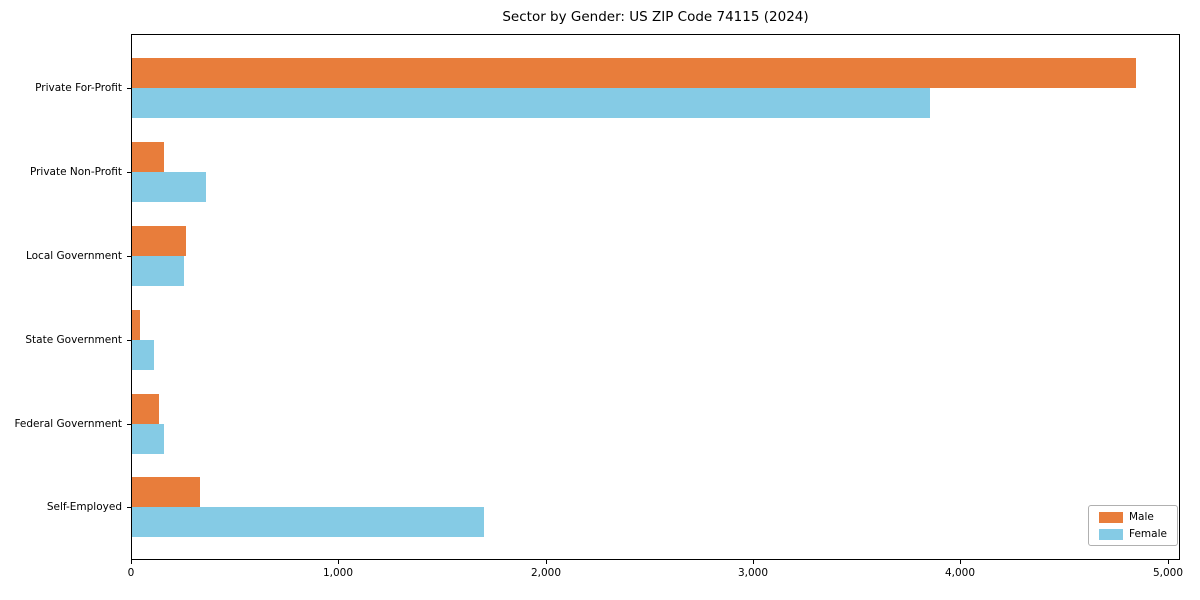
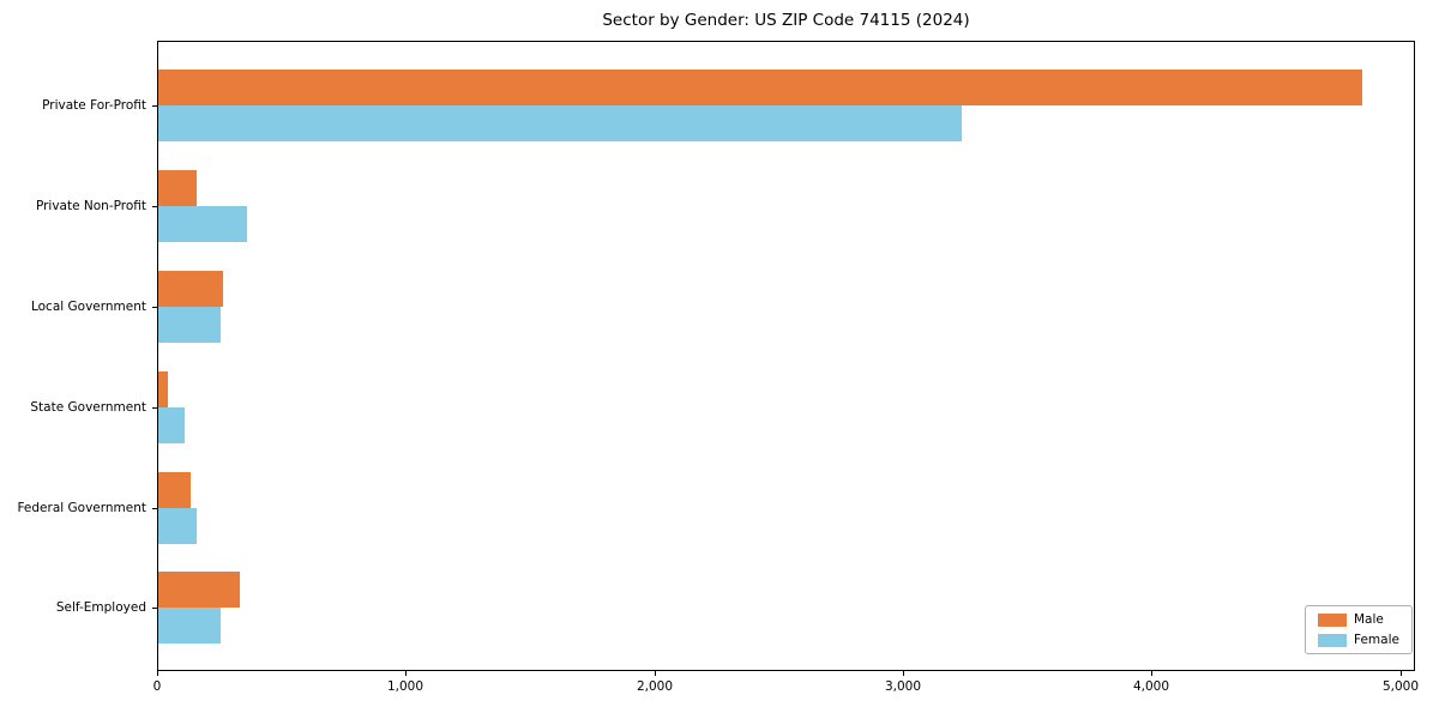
Female/Private For-Profit: 3850 -> 3230
Female/Self-Employed: 1700 -> 250
